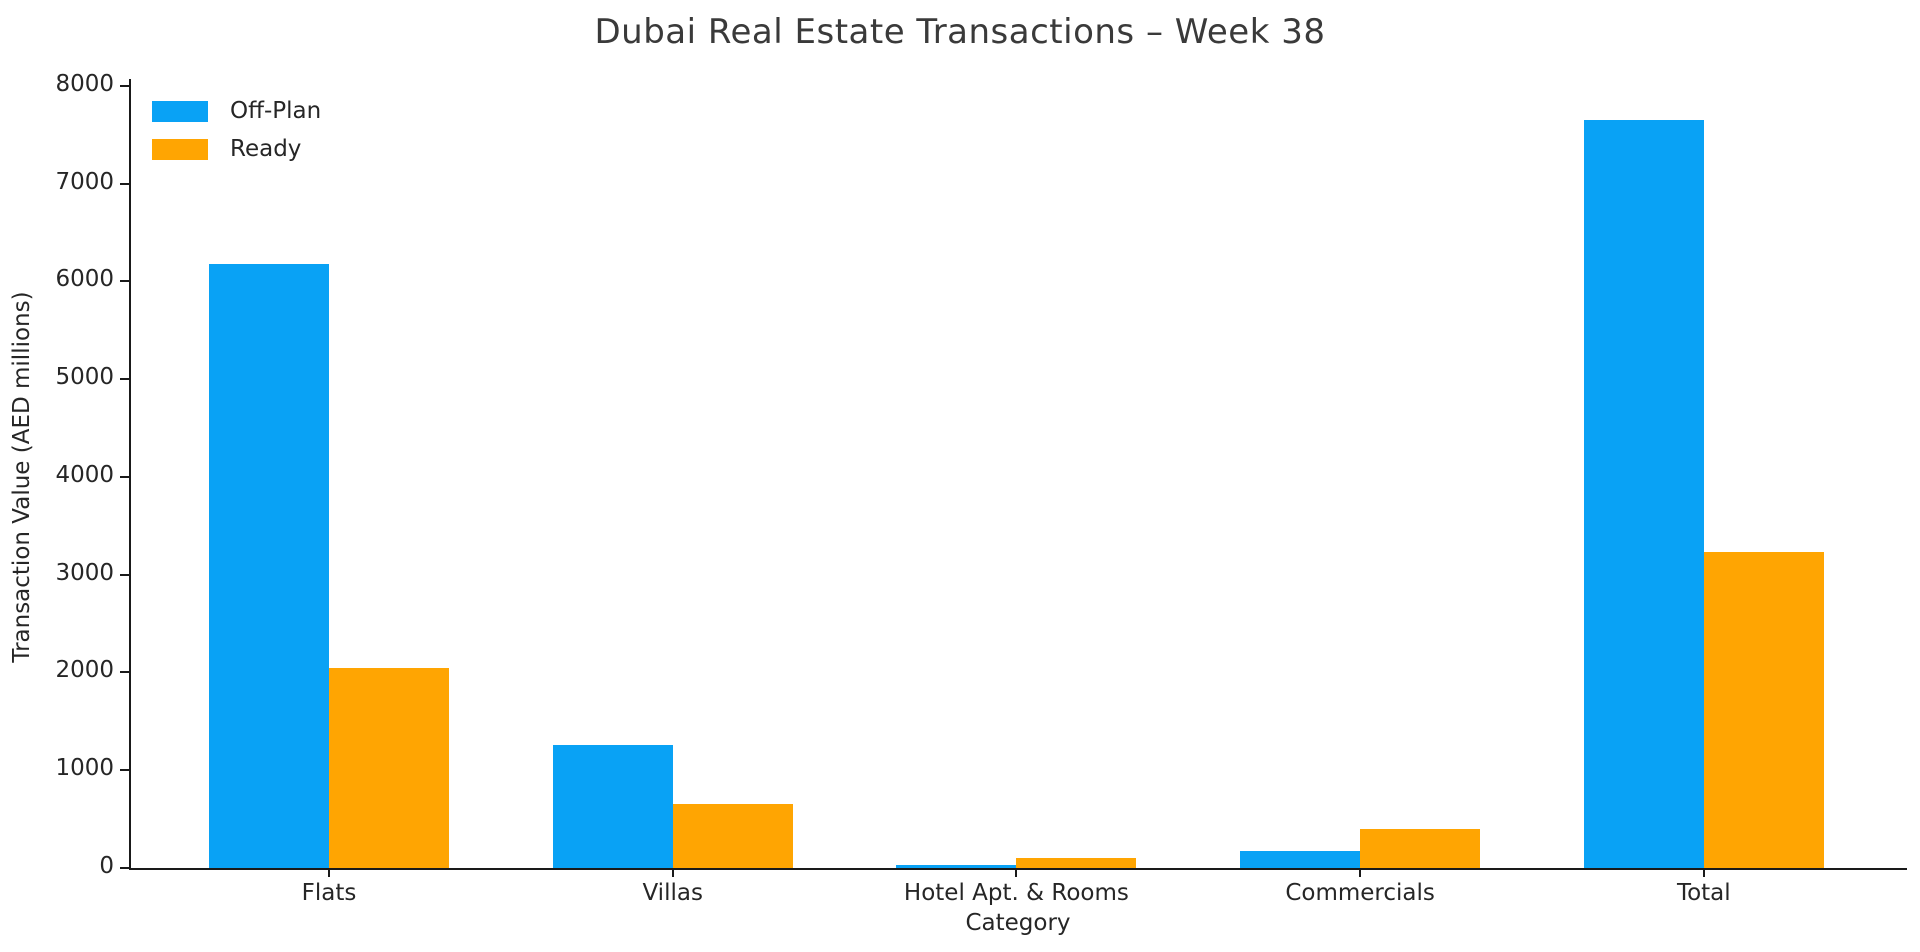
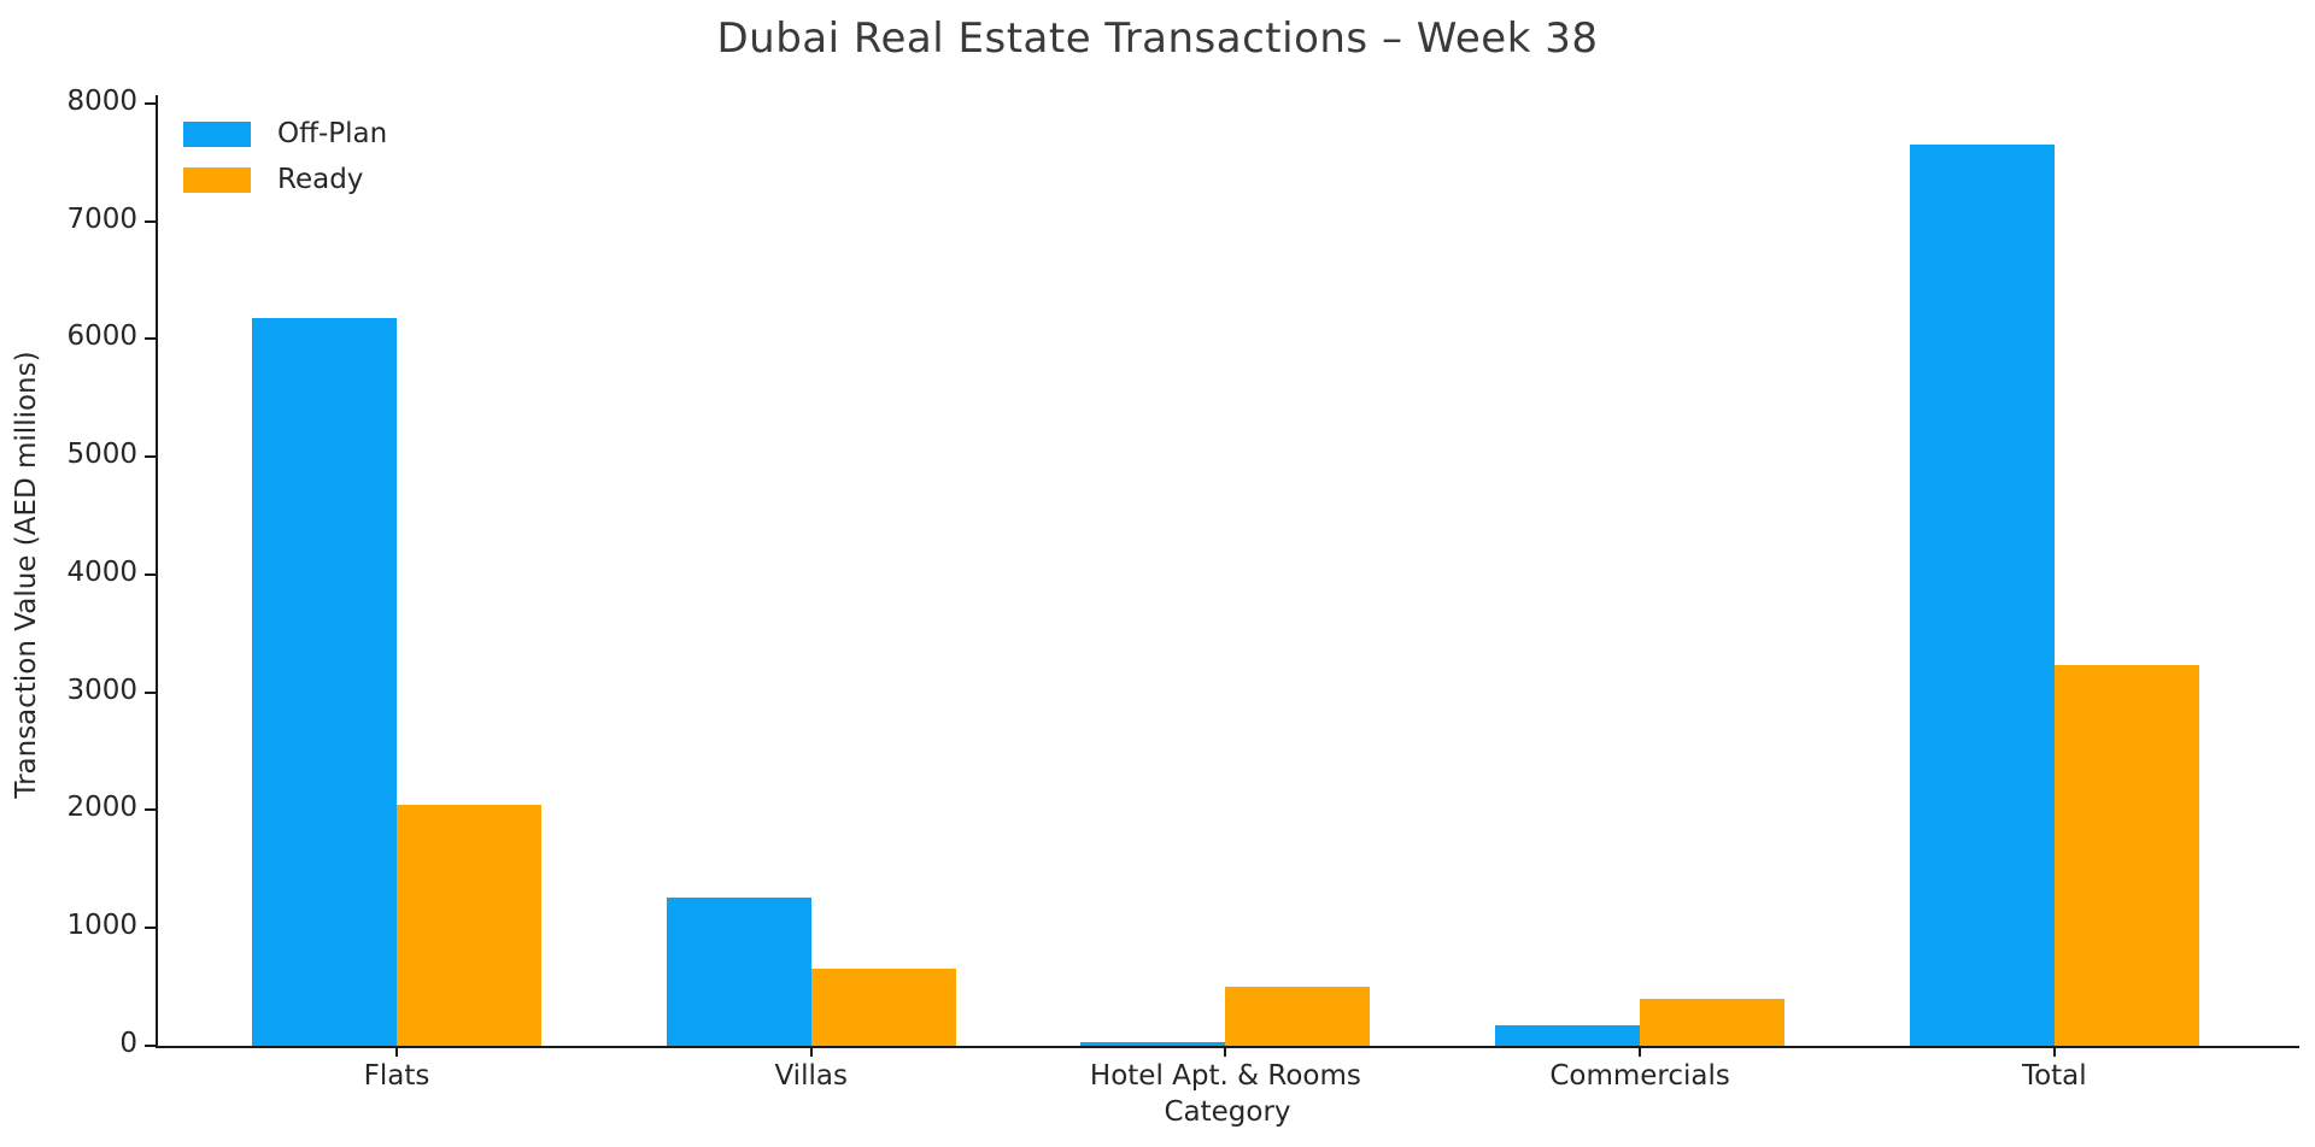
Ready/Hotel Apt. & Rooms: 100 -> 500
